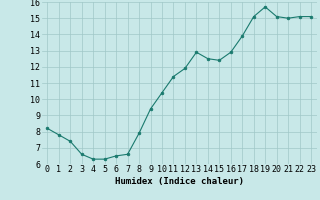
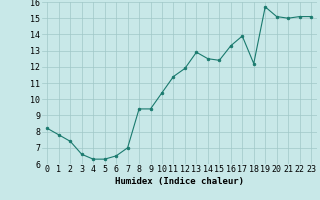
7: 6.6 -> 7.0
8: 7.9 -> 9.4
16: 12.9 -> 13.3
18: 15.1 -> 12.2
